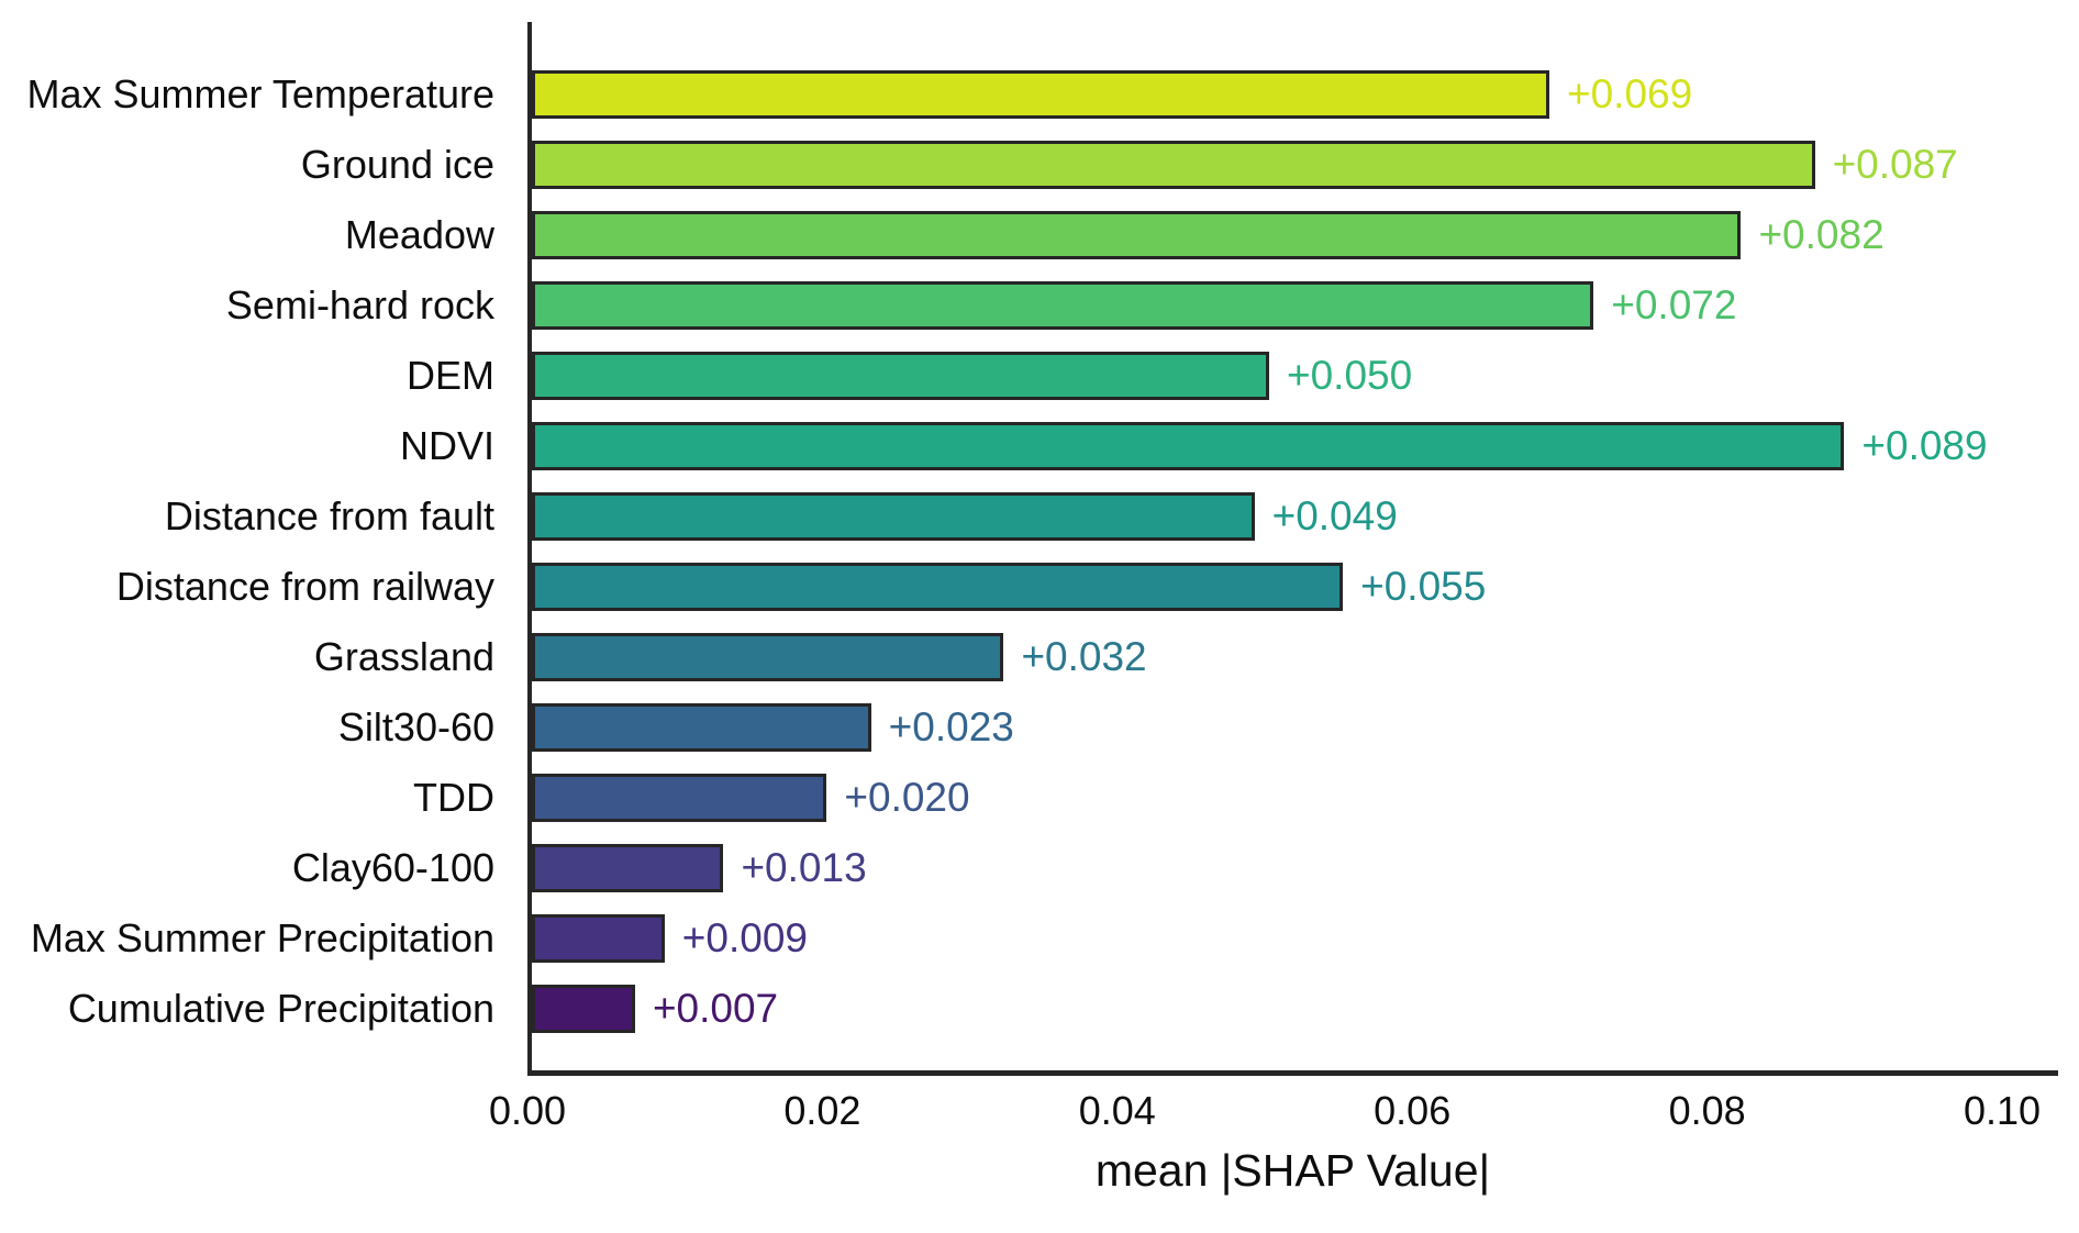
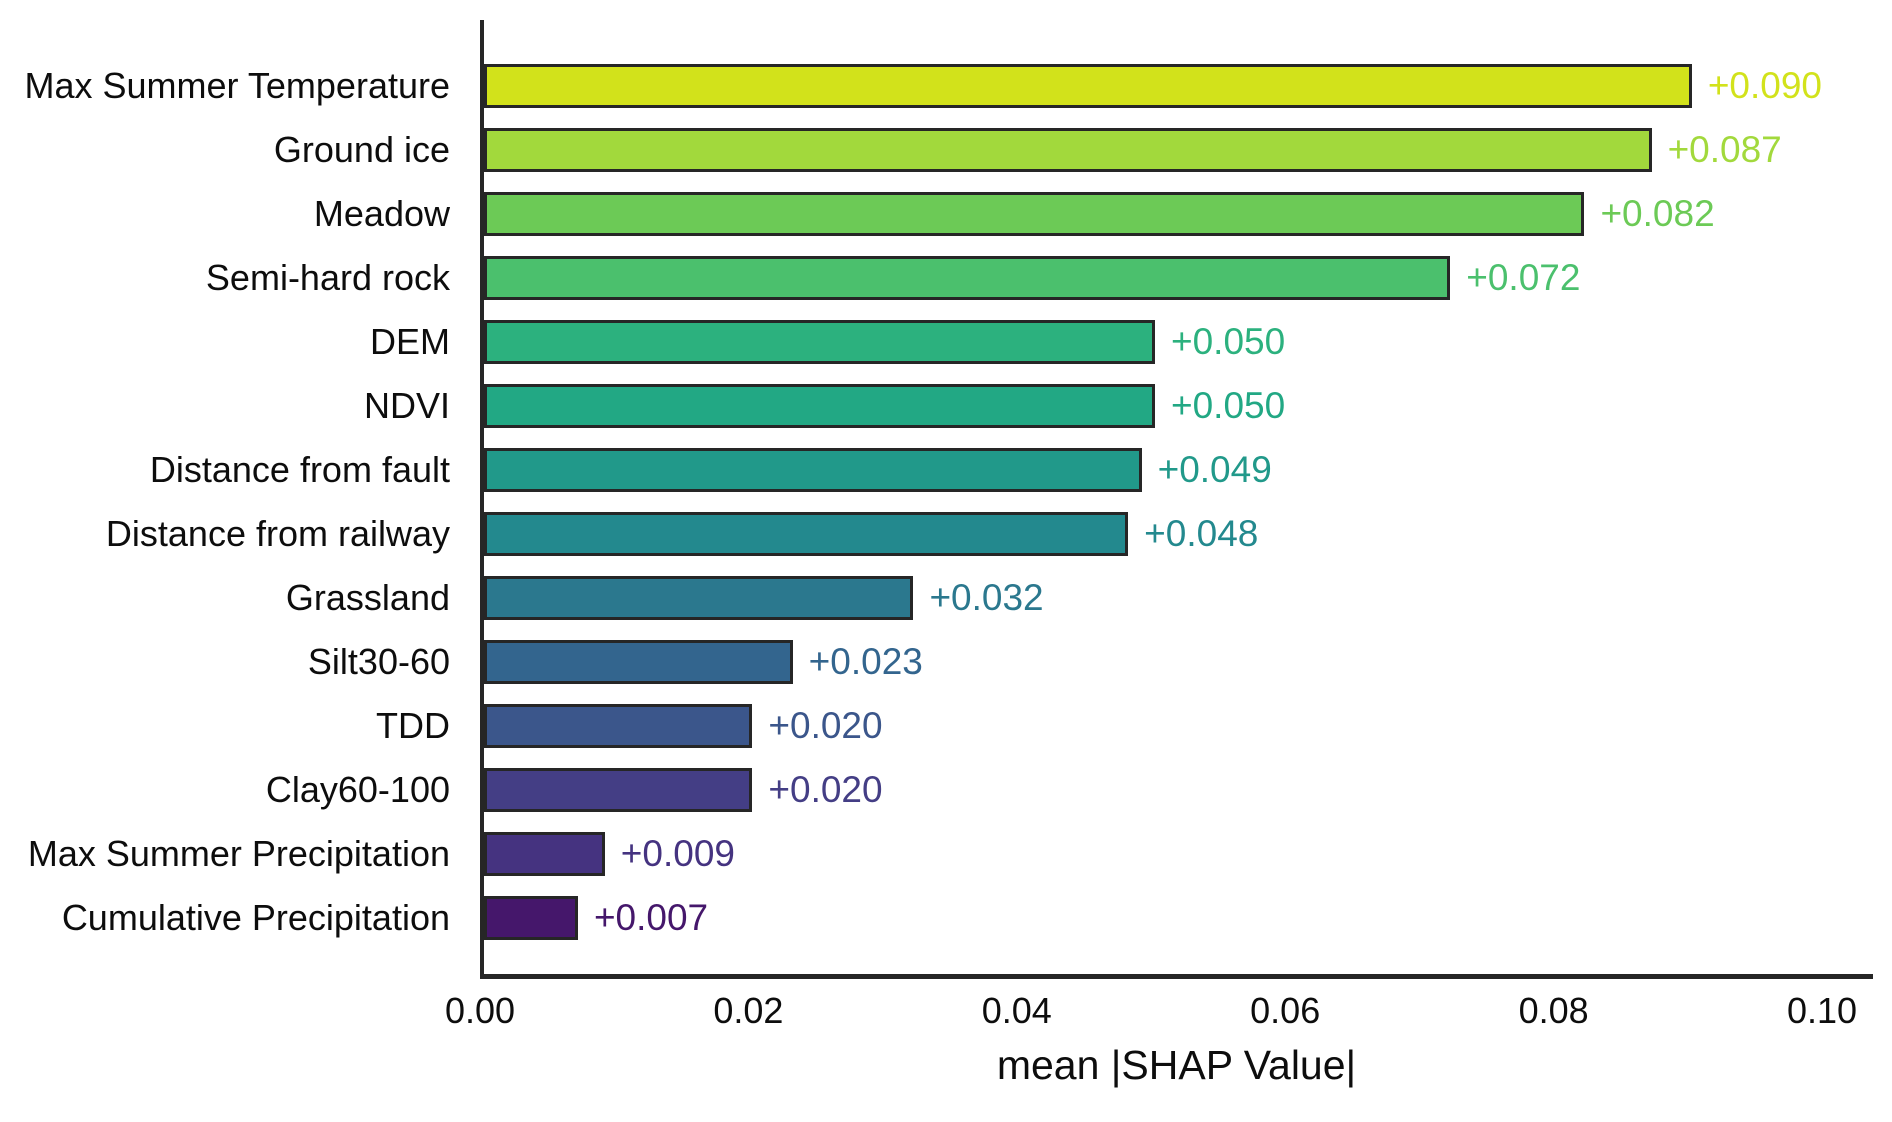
Max Summer Temperature: +0.069 -> +0.090
NDVI: +0.089 -> +0.050
Distance from railway: +0.055 -> +0.048
Clay60-100: +0.013 -> +0.020
